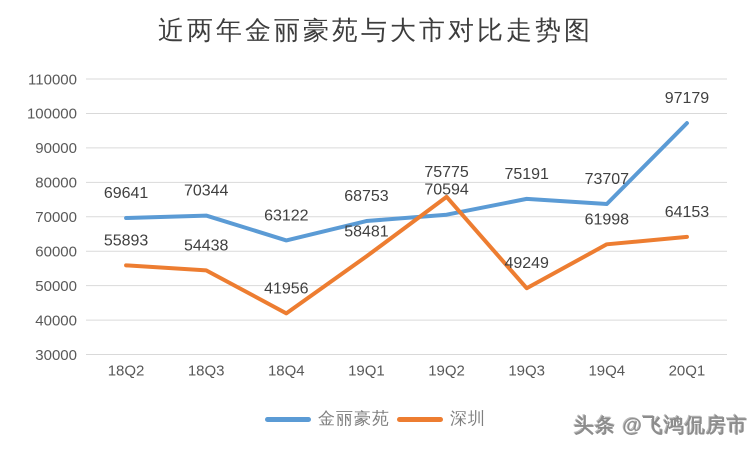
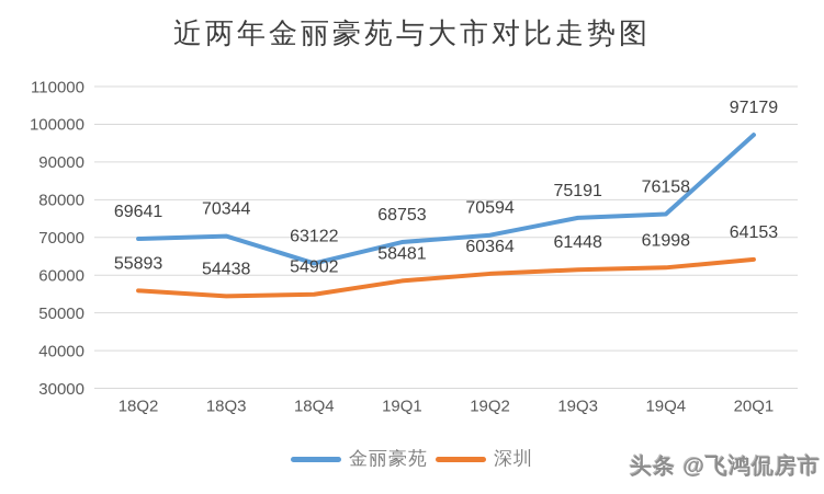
深圳/18Q4: 41956 -> 54902
深圳/19Q2: 75775 -> 60364
深圳/19Q3: 49249 -> 61448
金丽豪苑/19Q4: 73707 -> 76158
